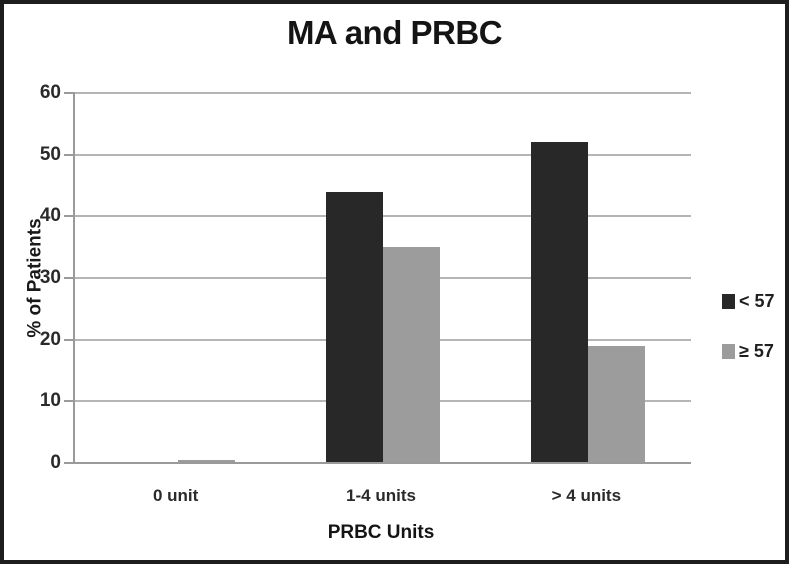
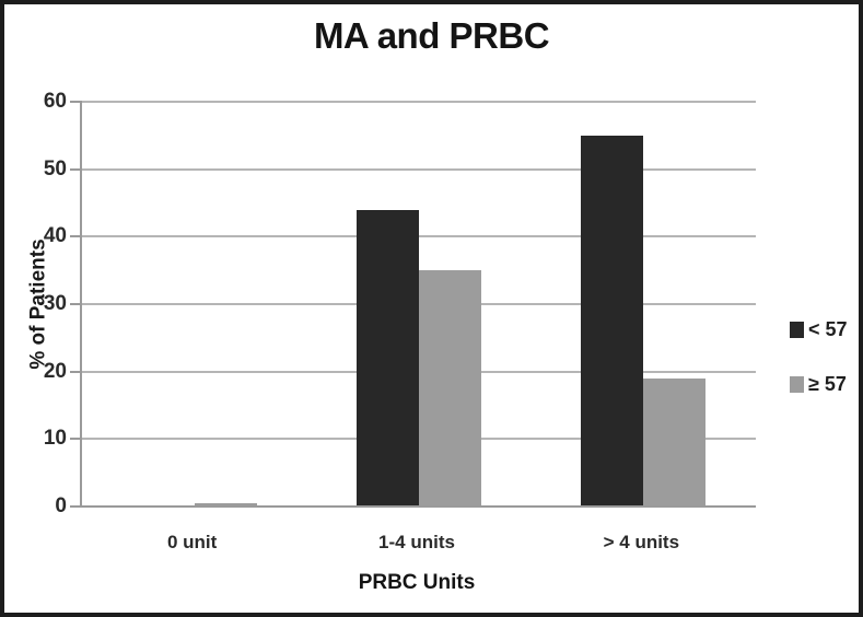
< 57/> 4 units: 52 -> 55
